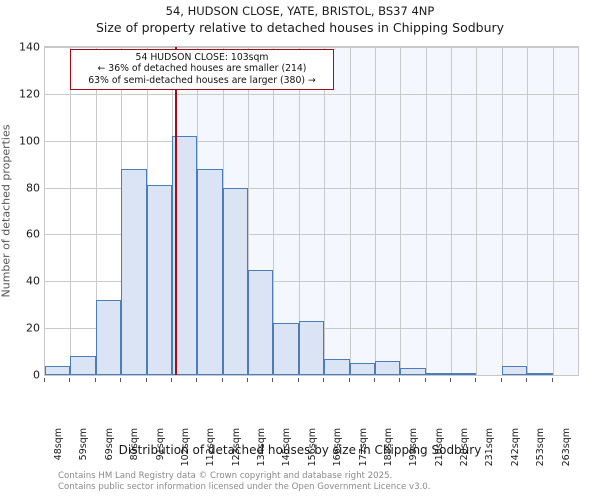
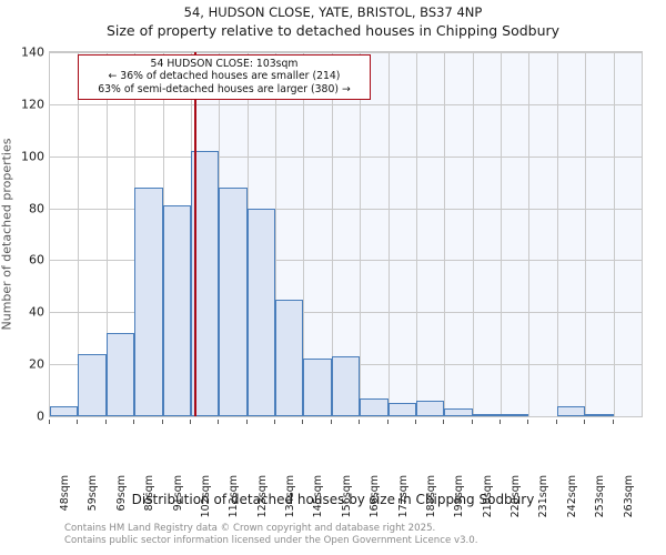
59sqm: 8 -> 24
